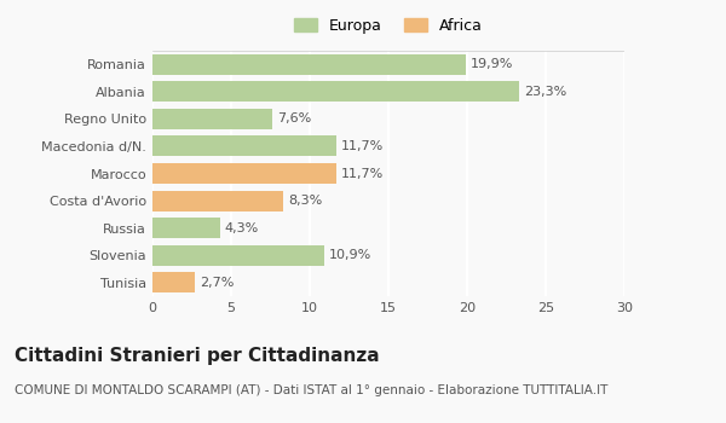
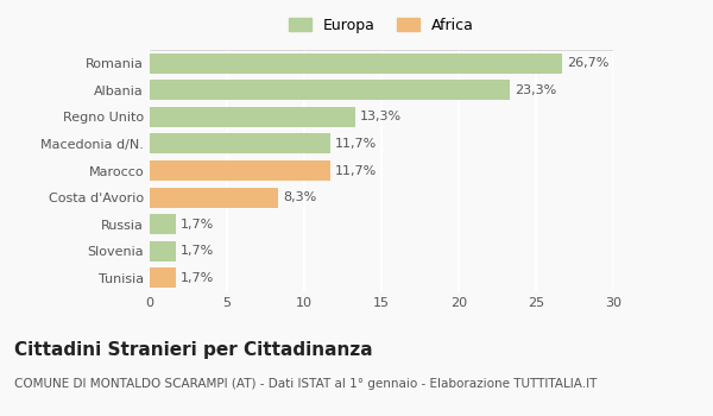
Romania: 19,9% -> 26,7%
Regno Unito: 7,6% -> 13,3%
Russia: 4,3% -> 1,7%
Slovenia: 10,9% -> 1,7%
Tunisia: 2,7% -> 1,7%
